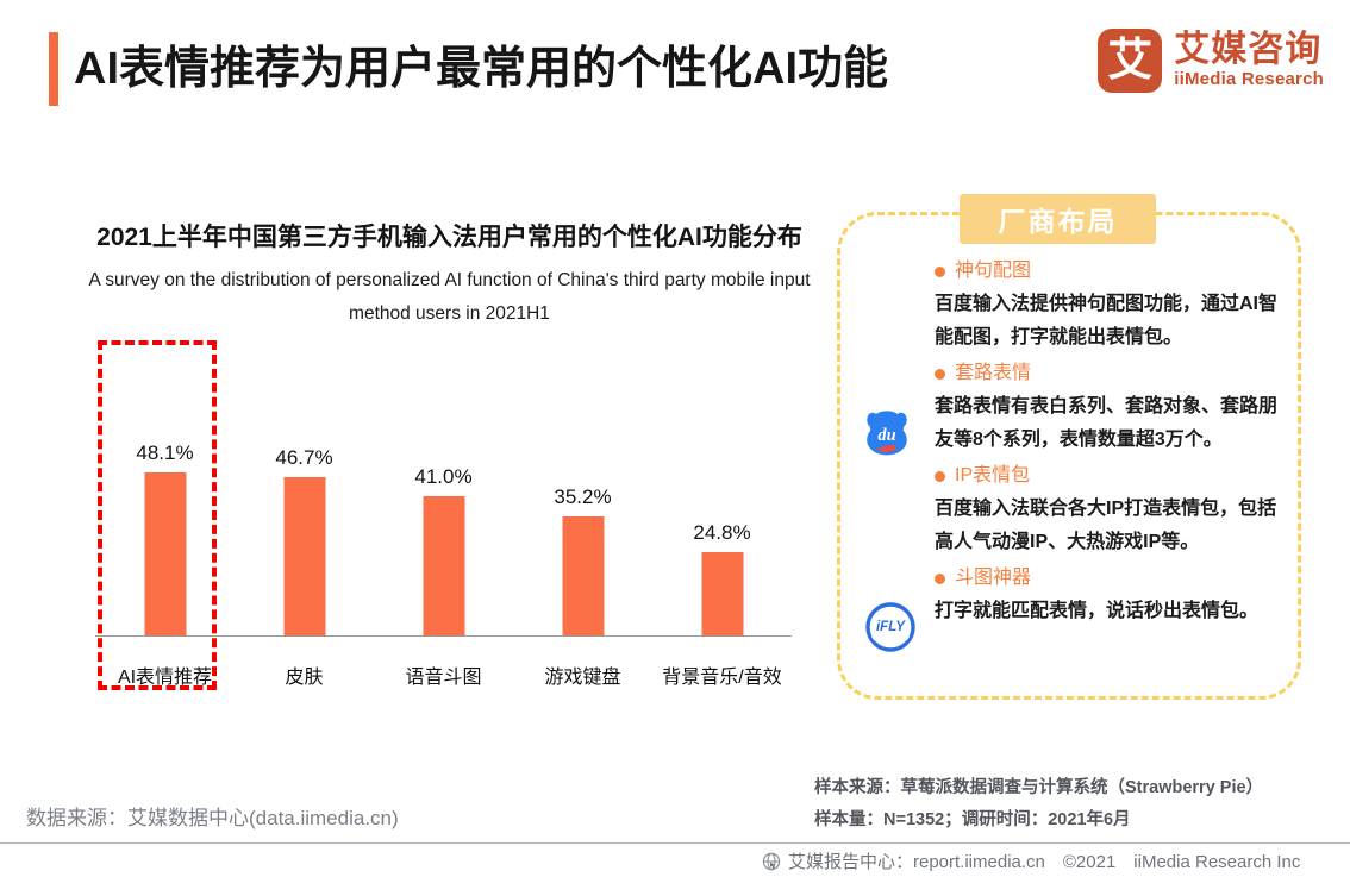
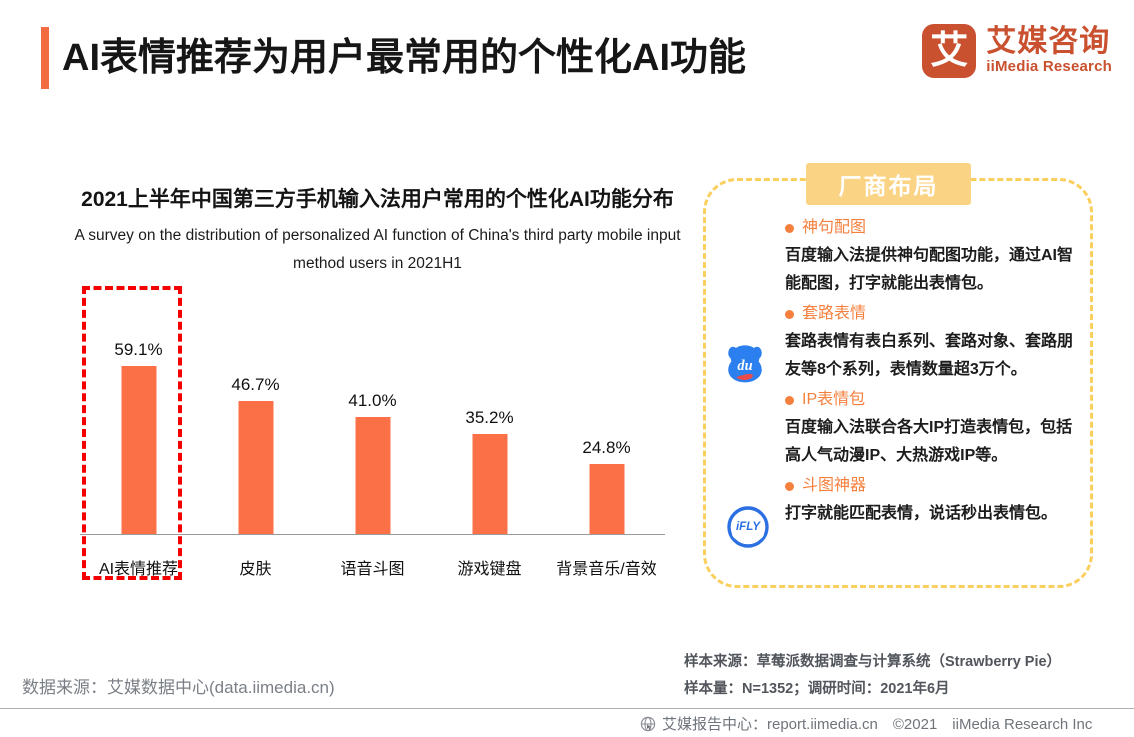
AI表情推荐: 48.1% -> 59.1%
